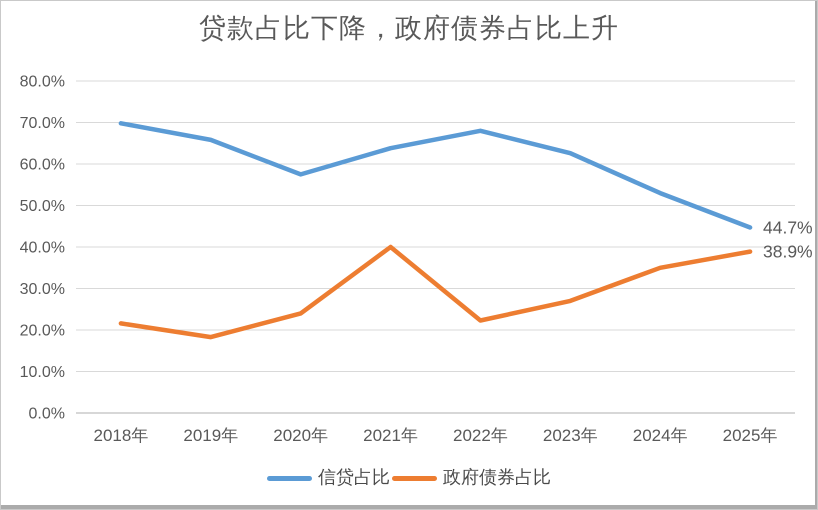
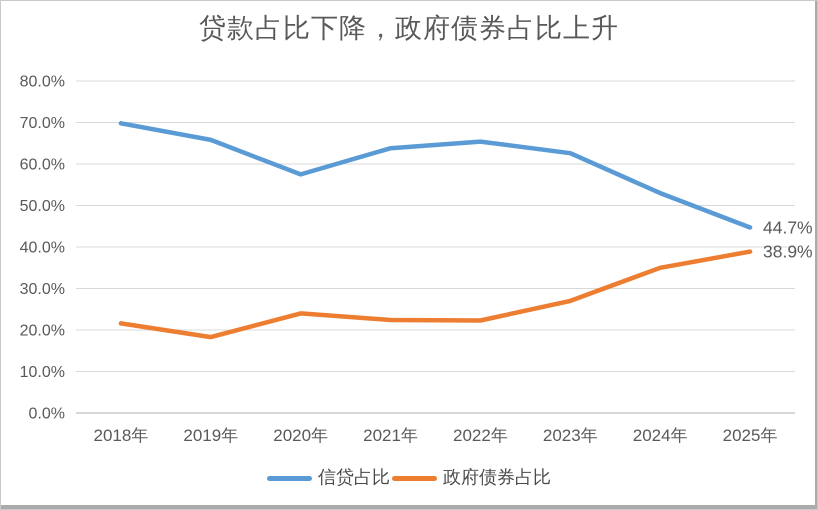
政府债券占比/2021年: 40% -> 22%
信贷占比/2022年: 68% -> 65%
